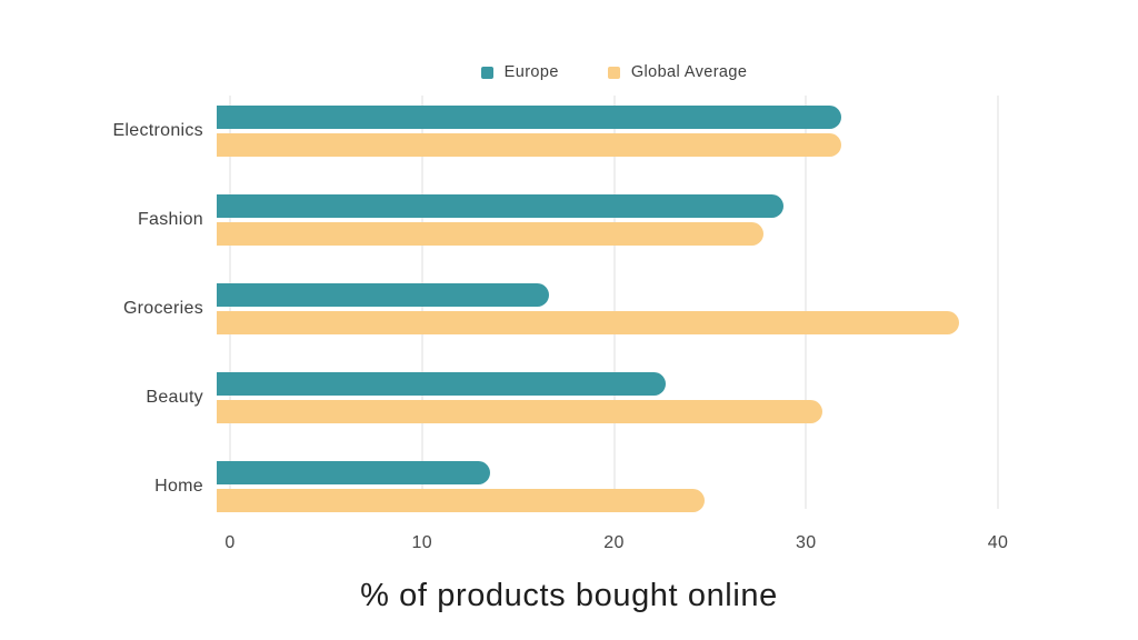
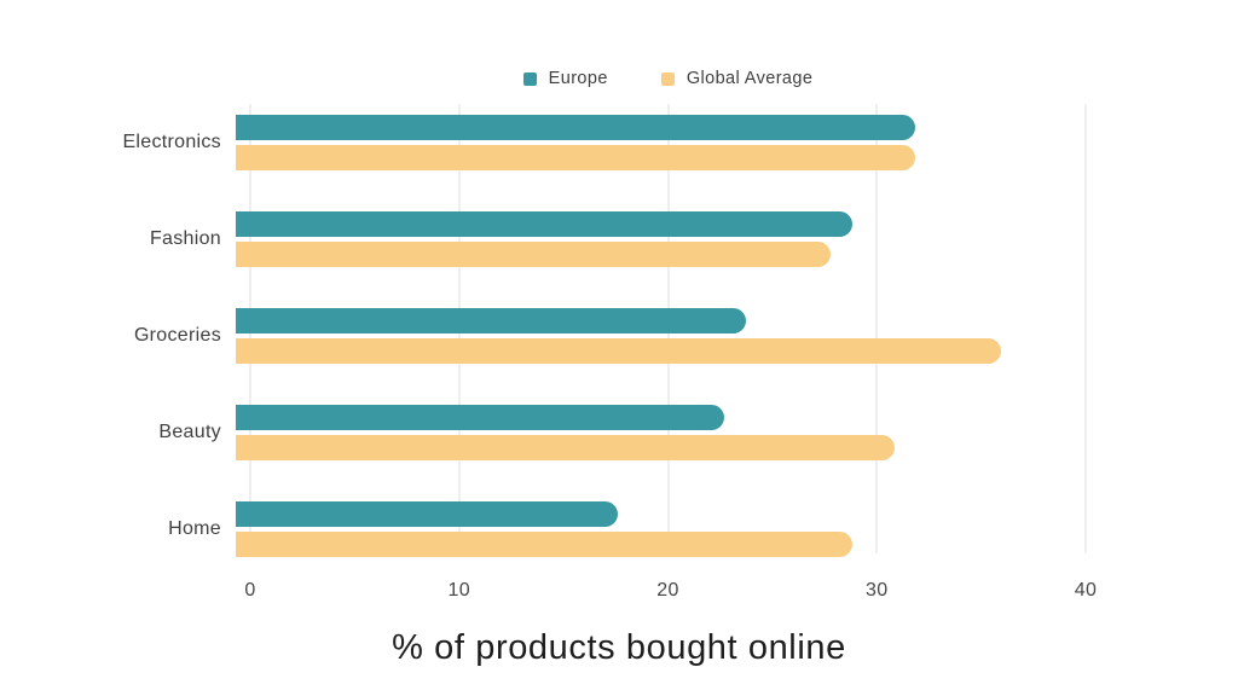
Europe/Groceries: 17 -> 24
Global Average/Groceries: 38 -> 36
Europe/Home: 14 -> 18
Global Average/Home: 25 -> 29
